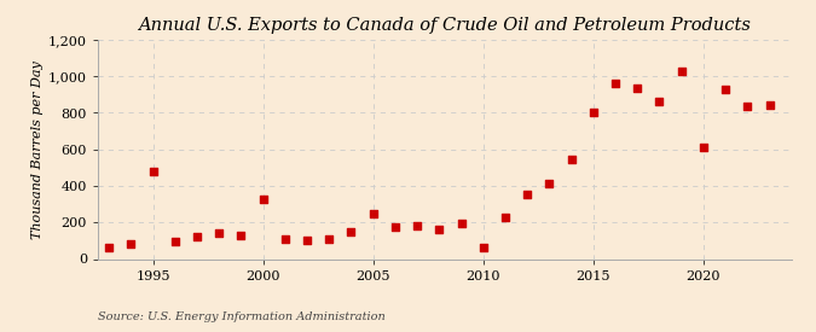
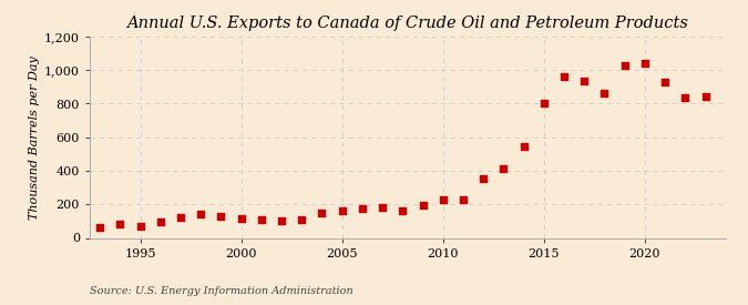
1995: 480 -> 70
2000: 330 -> 120
2005: 250 -> 160
2010: 60 -> 220
2020: 610 -> 1,040
